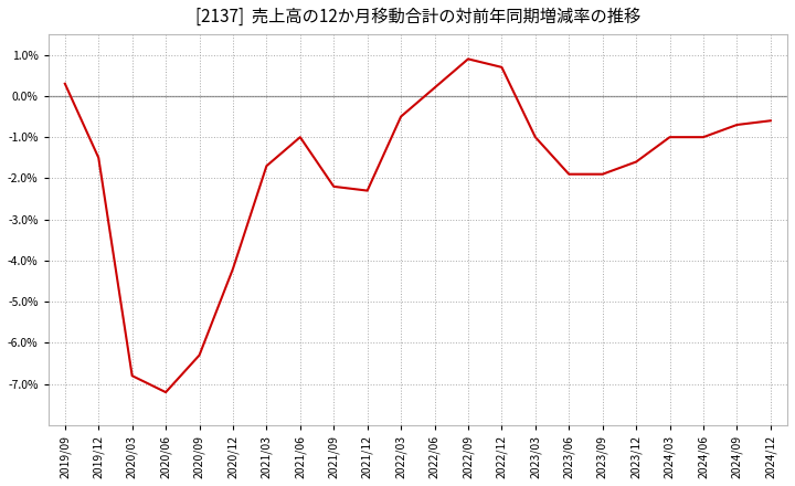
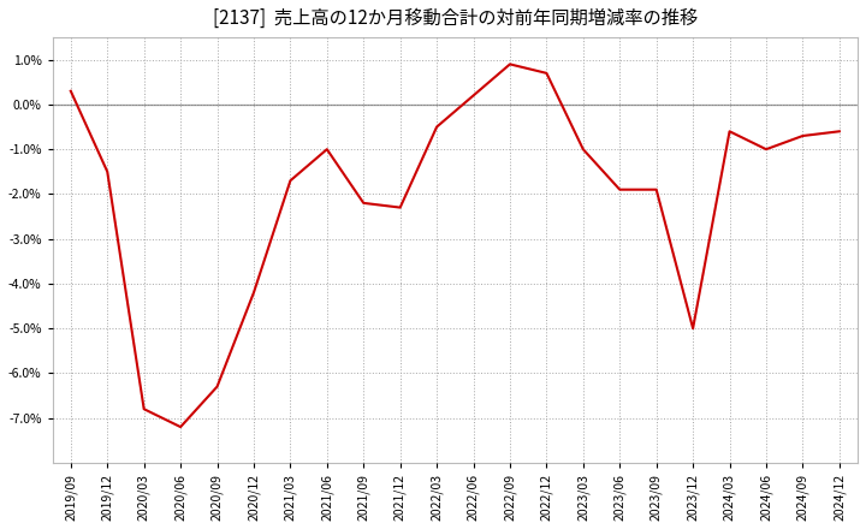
2023/12: -1.6% -> -5.0%
2024/03: -1.0% -> -0.6%
